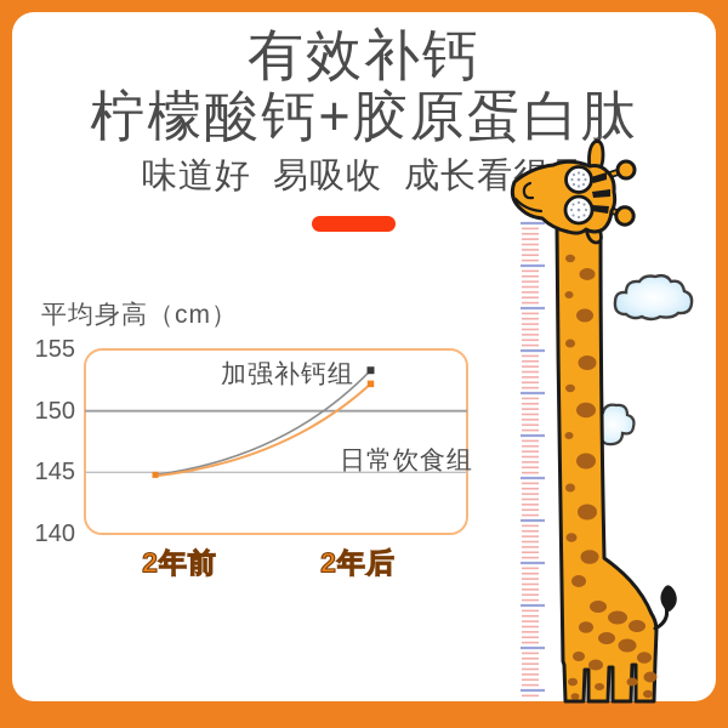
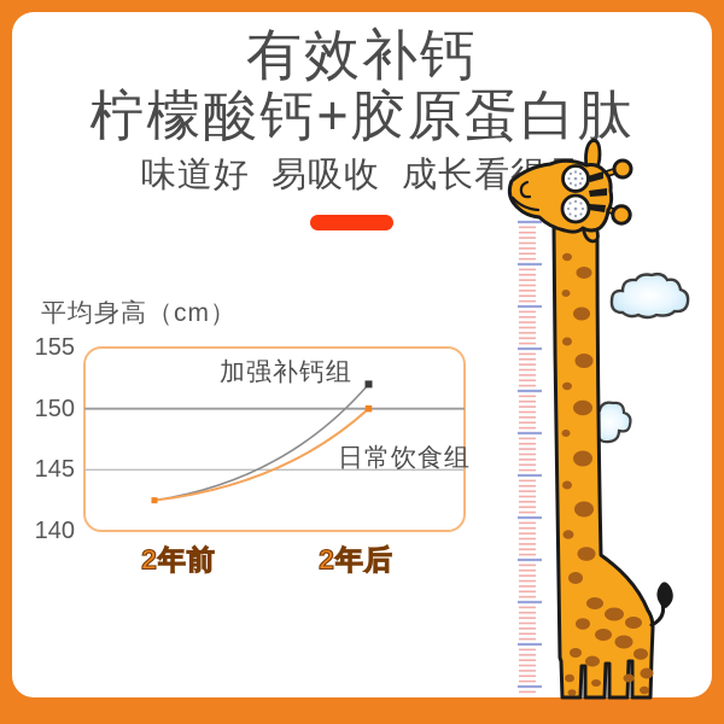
加强补钙组/2年前: 144.8 -> 142.5
日常饮食组/2年前: 144.7 -> 142.5
加强补钙组/2年后: 153.3 -> 152.0
日常饮食组/2年后: 152.2 -> 150.0
